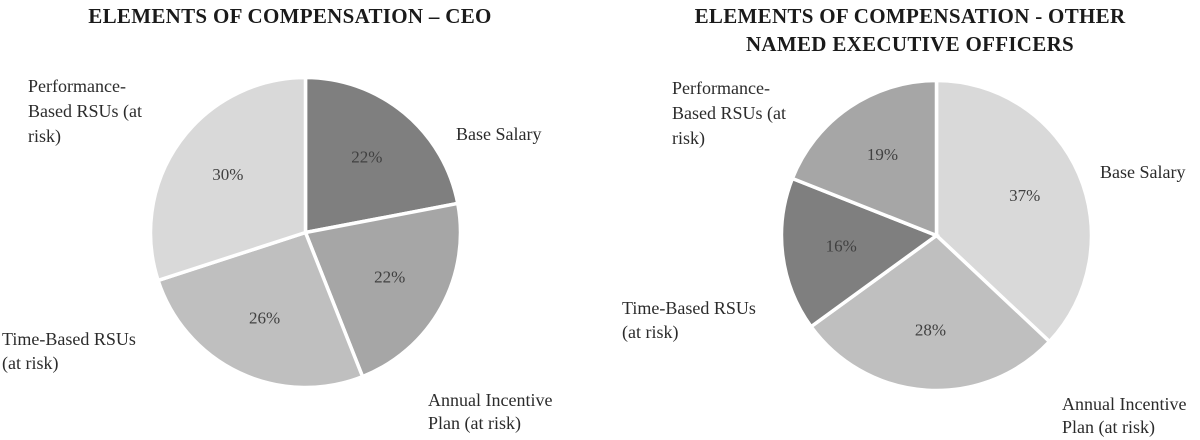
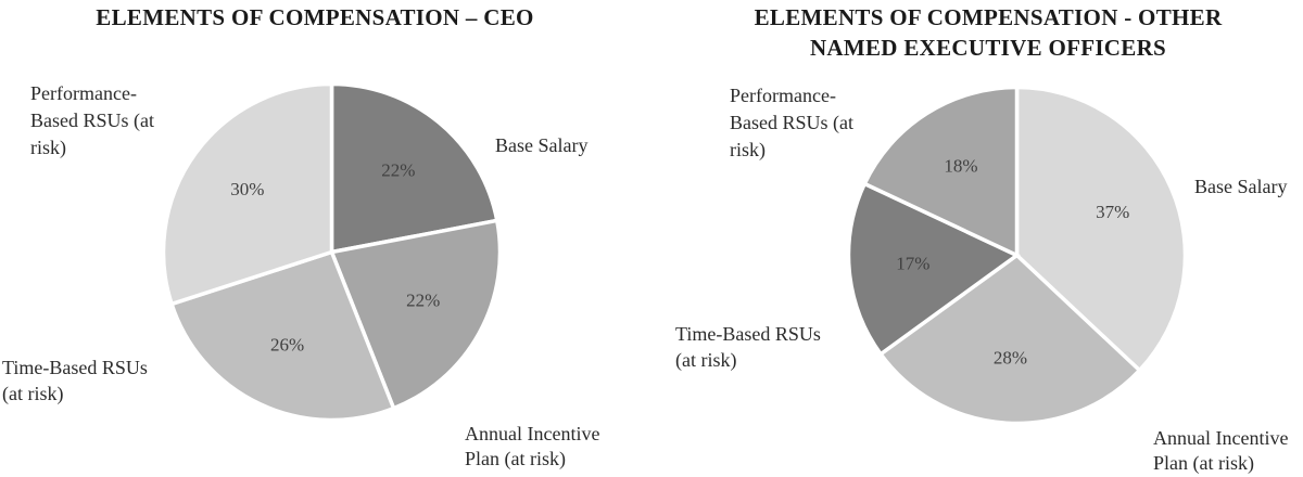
ELEMENTS OF COMPENSATION - OTHER NAMED EXECUTIVE OFFICERS/Time-Based RSUs (at risk): 16% -> 17%
ELEMENTS OF COMPENSATION - OTHER NAMED EXECUTIVE OFFICERS/Performance-Based RSUs (at risk): 19% -> 18%
